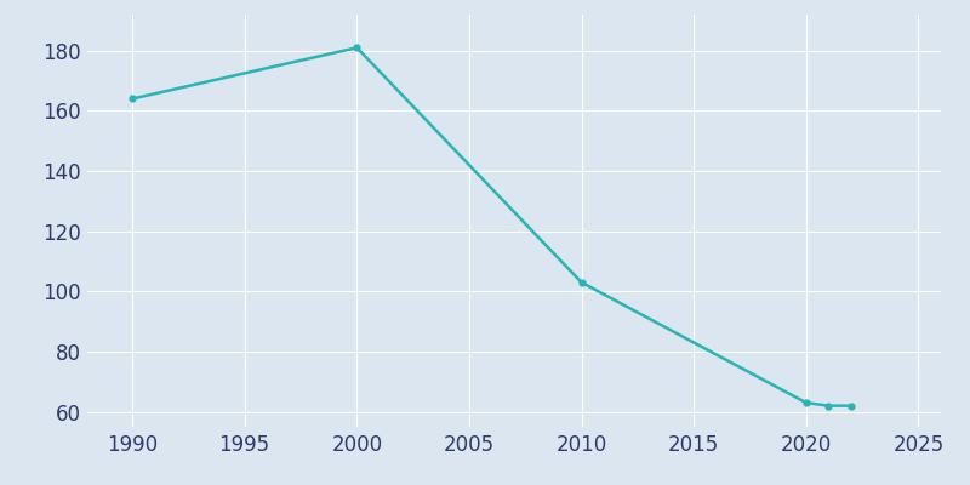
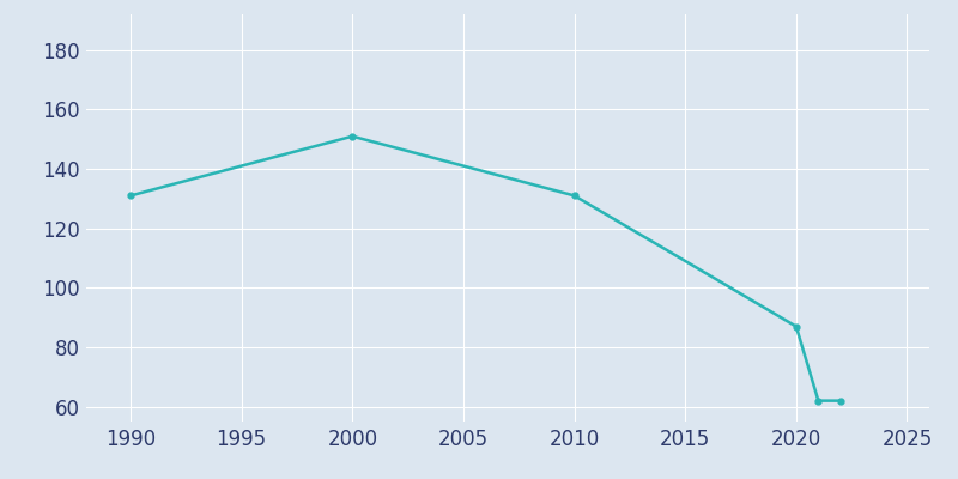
1990: 164 -> 131
2000: 181 -> 151
2010: 103 -> 131
2020: 63 -> 87
